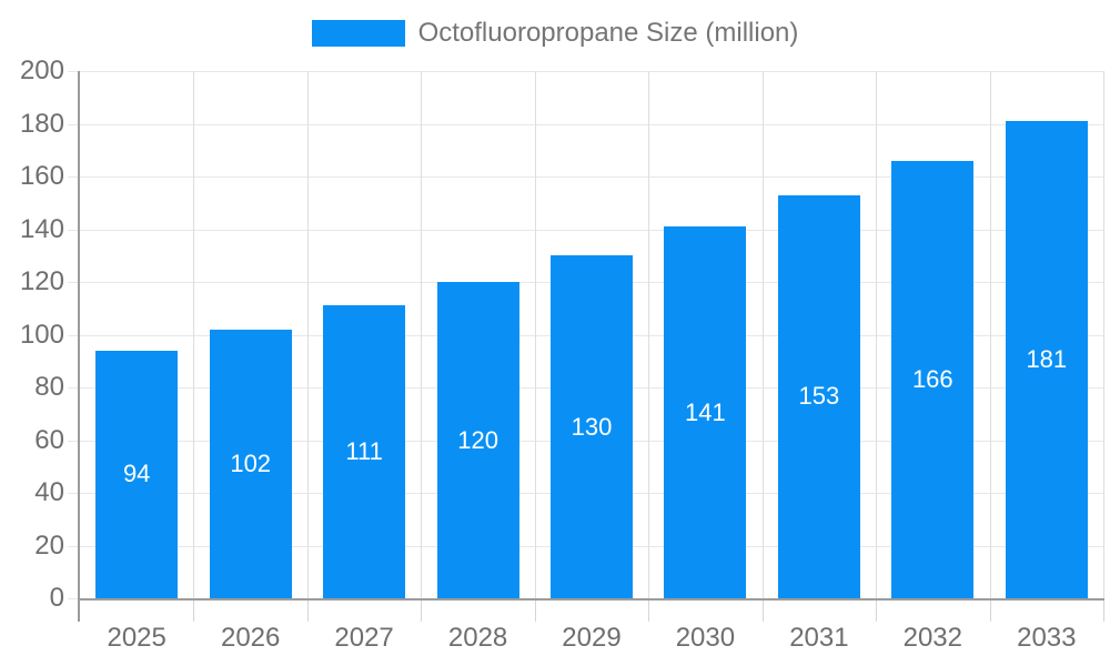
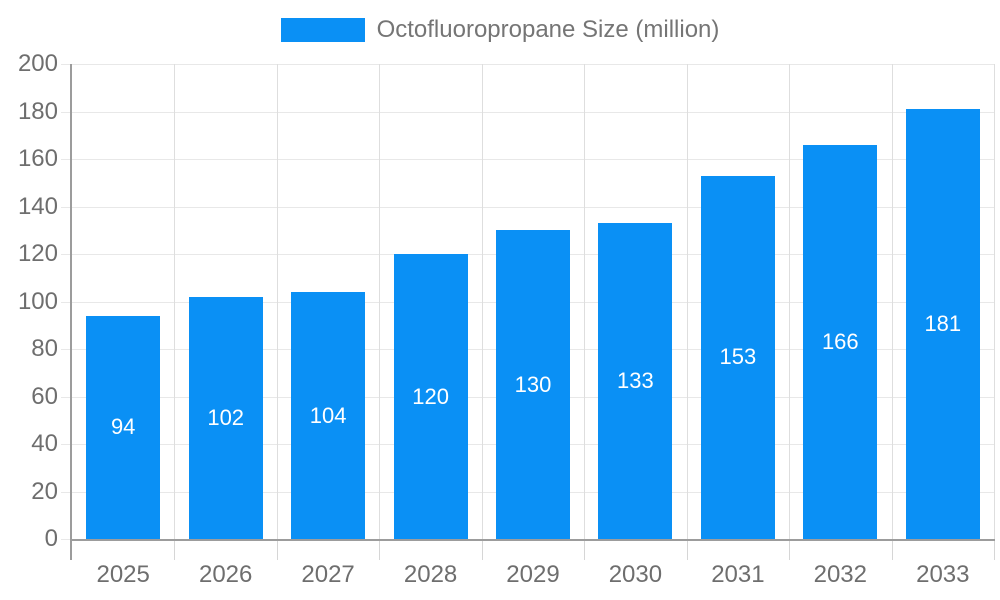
2027: 111 -> 104
2030: 141 -> 133
